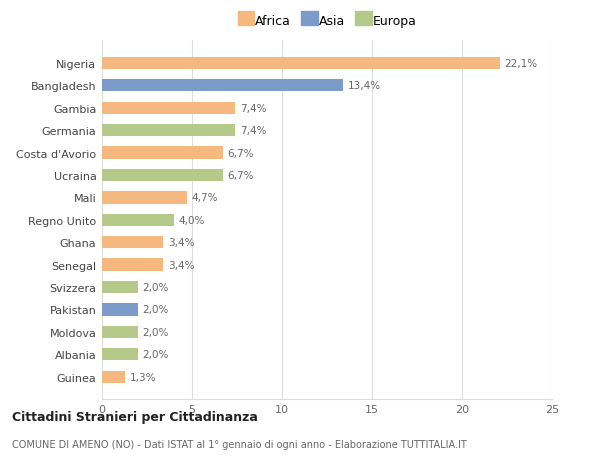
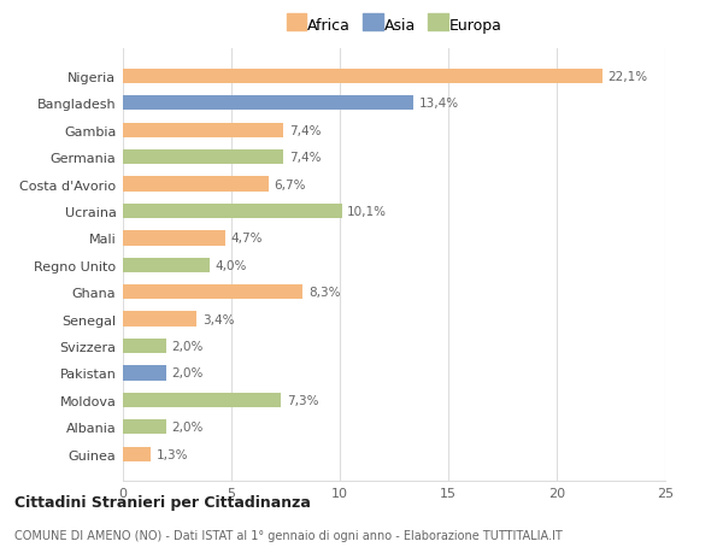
Ucraina: 6,7% -> 10,1%
Ghana: 3,4% -> 8,3%
Moldova: 2,0% -> 7,3%
